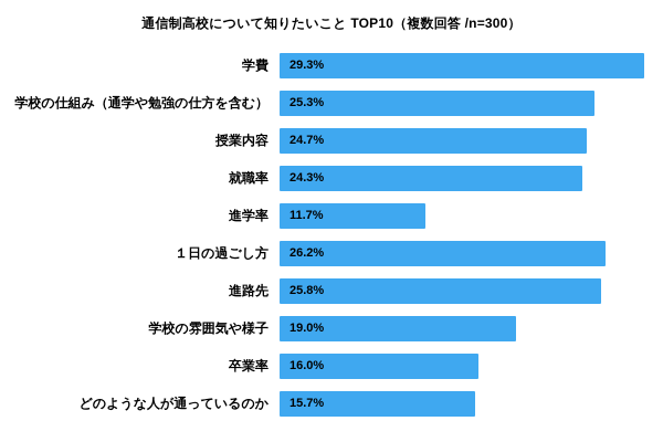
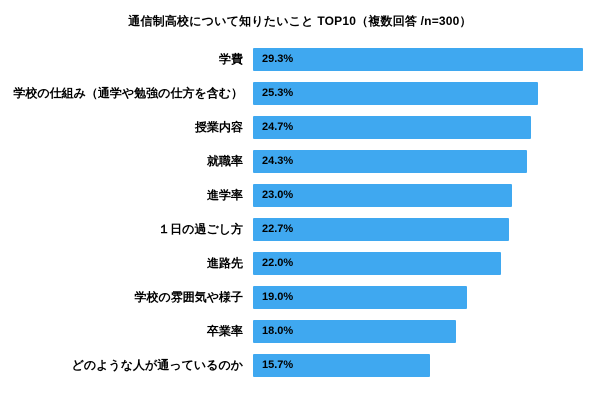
進学率: 11.7% -> 23.0%
１日の過ごし方: 26.2% -> 22.7%
進路先: 25.8% -> 22.0%
卒業率: 16.0% -> 18.0%
